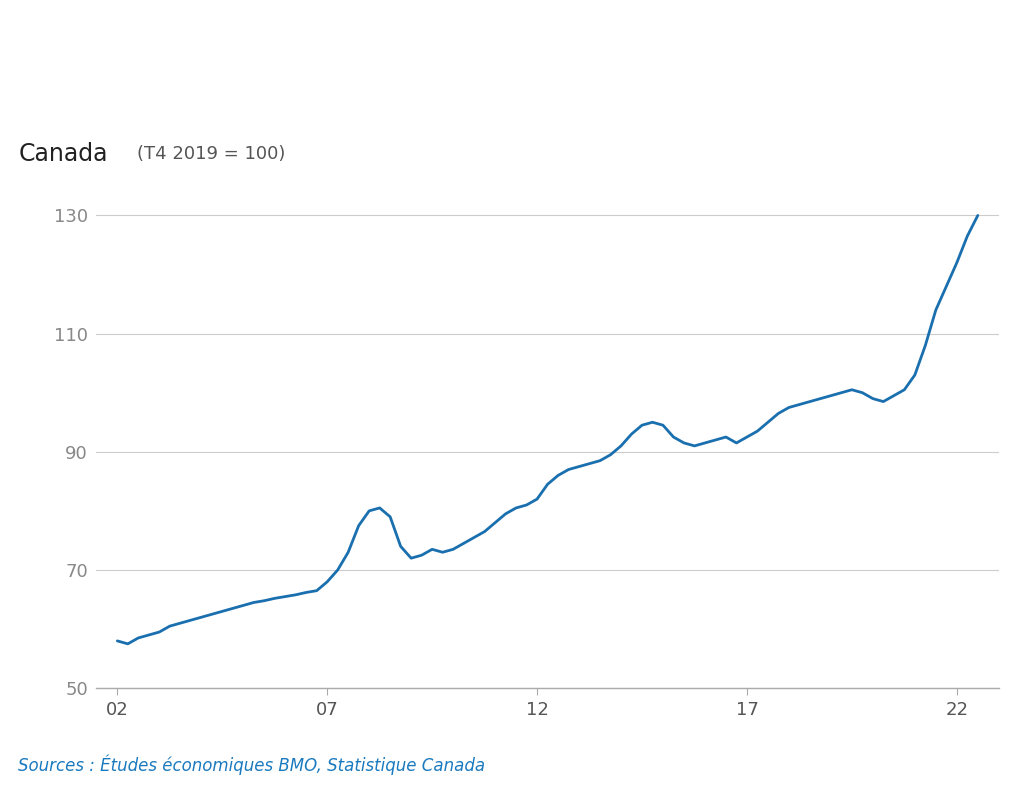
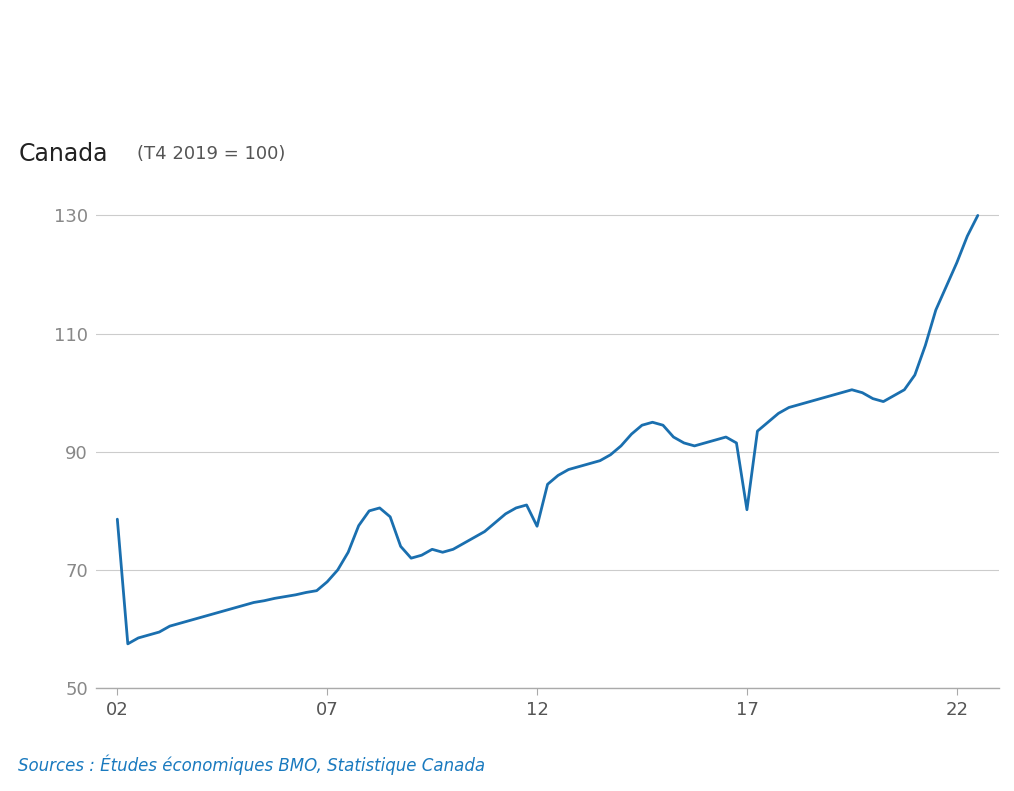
02: 58.0 -> 78.6
12: 82.0 -> 77.4
17: 92.5 -> 80.2
